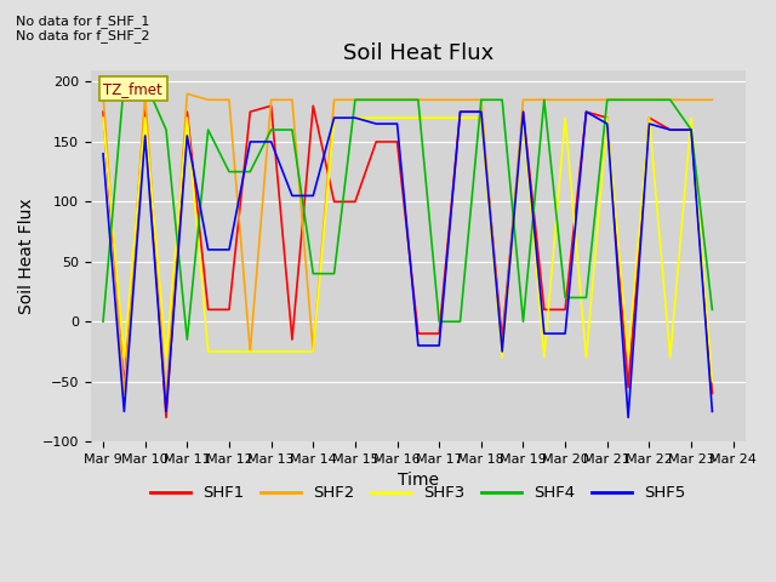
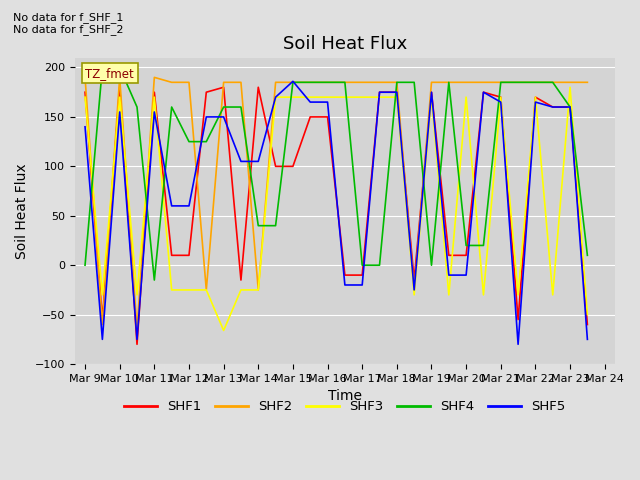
SHF3/Mar 13: -25 -> -66
SHF5/Mar 15: 170 -> 186
SHF3/Mar 23: 170 -> 180
